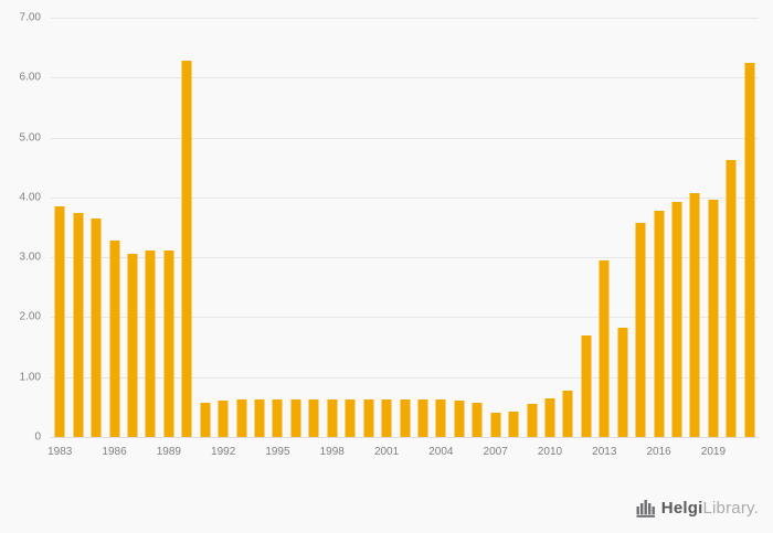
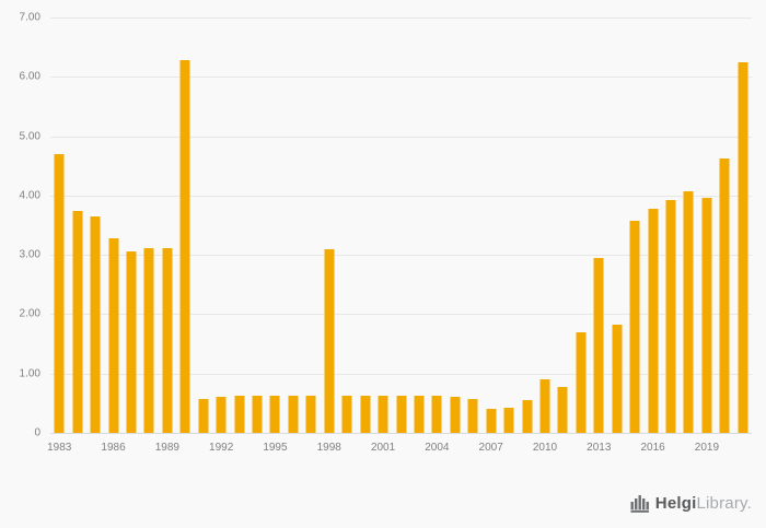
1983: 3.9 -> 4.7
1998: 0.6 -> 3.1
2010: 0.7 -> 0.9
